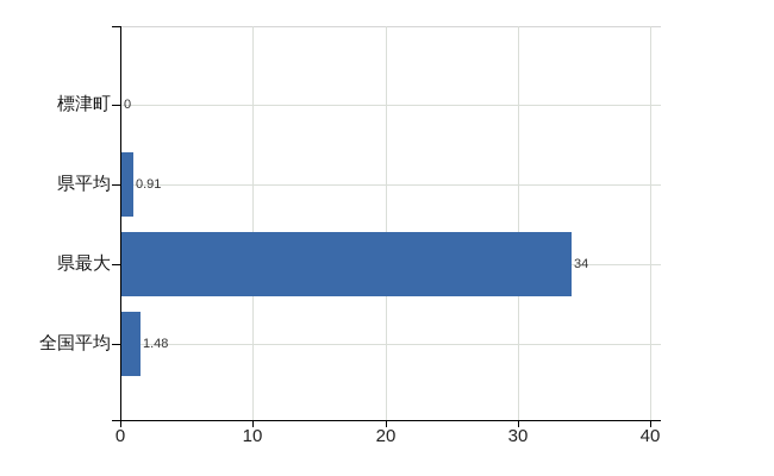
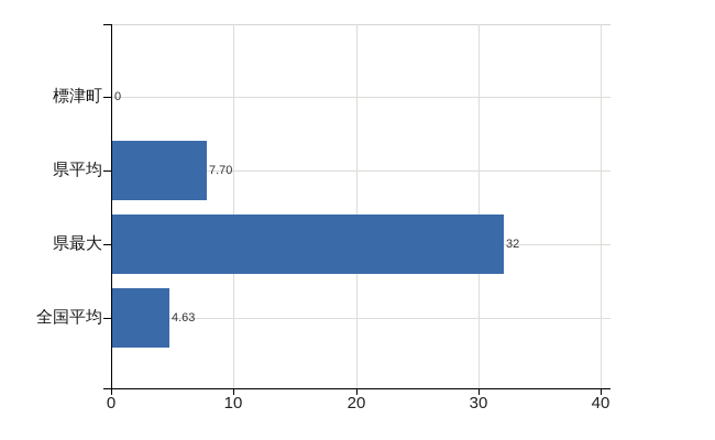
県平均: 0.91 -> 7.70
県最大: 34 -> 32
全国平均: 1.48 -> 4.63
